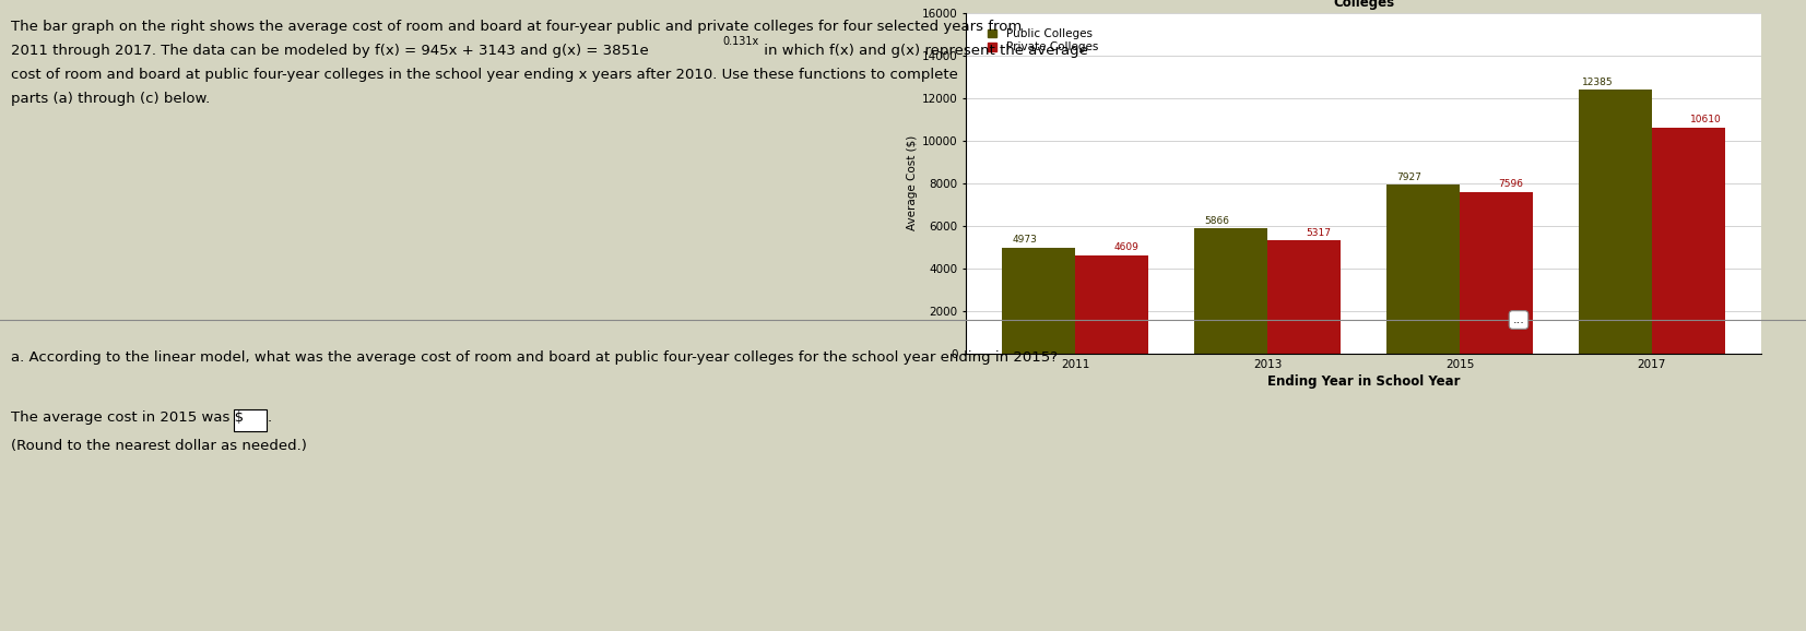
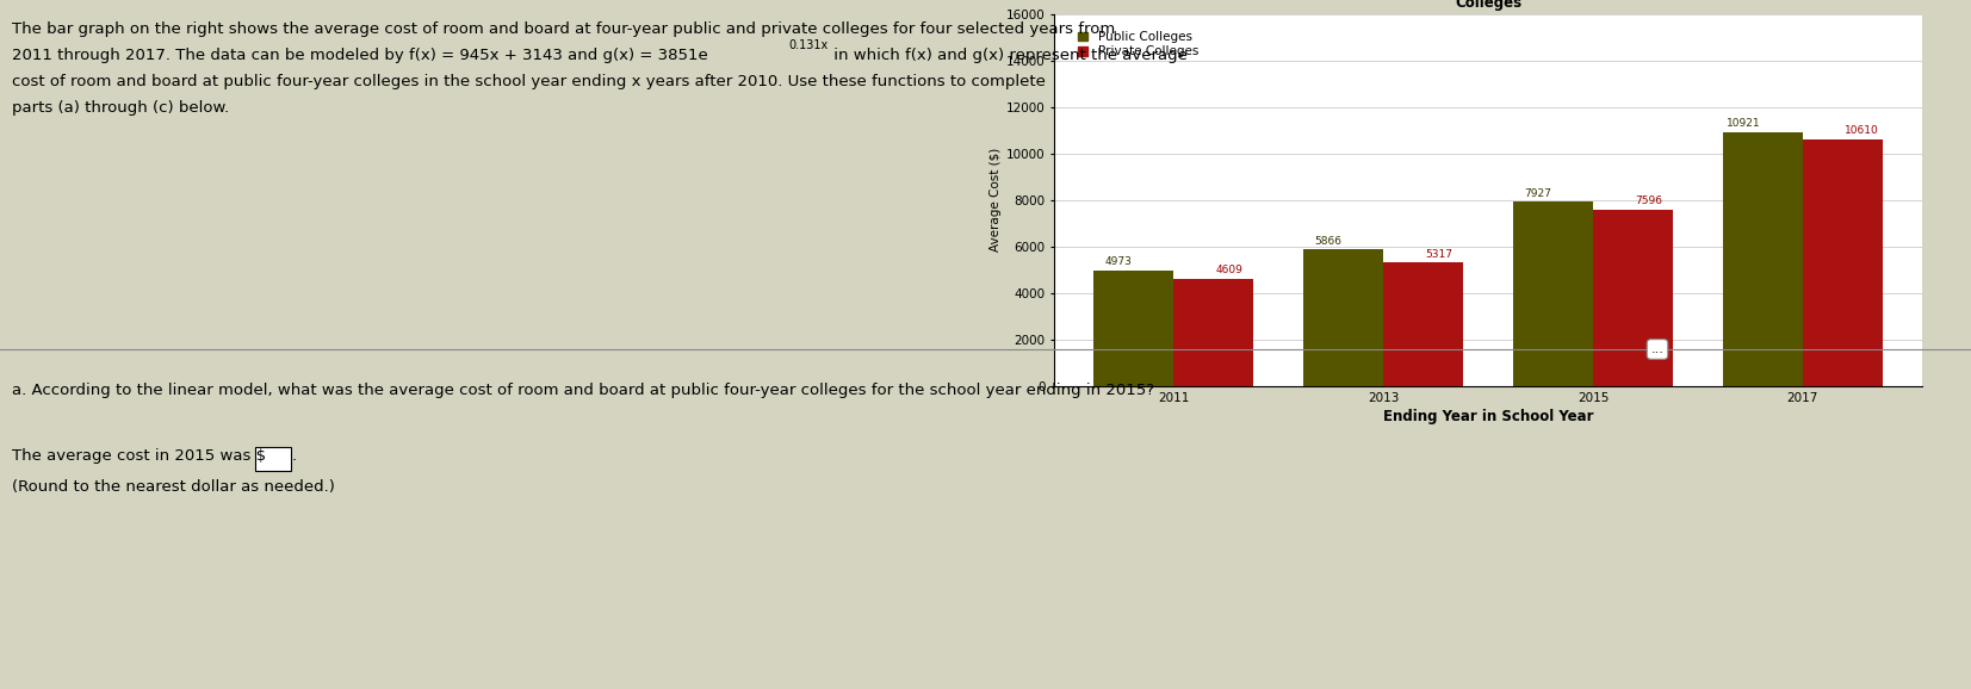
Public Colleges/2017: 12385 -> 10921
